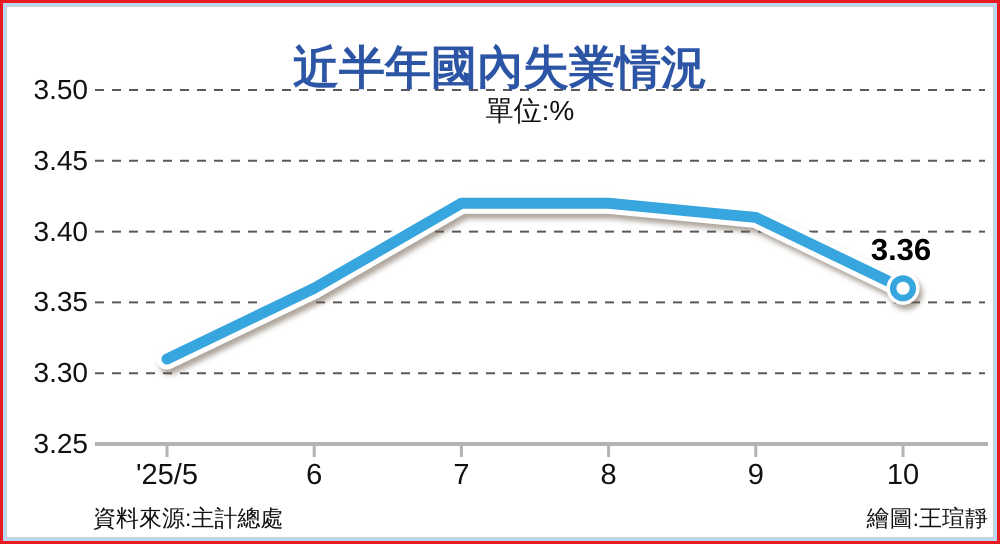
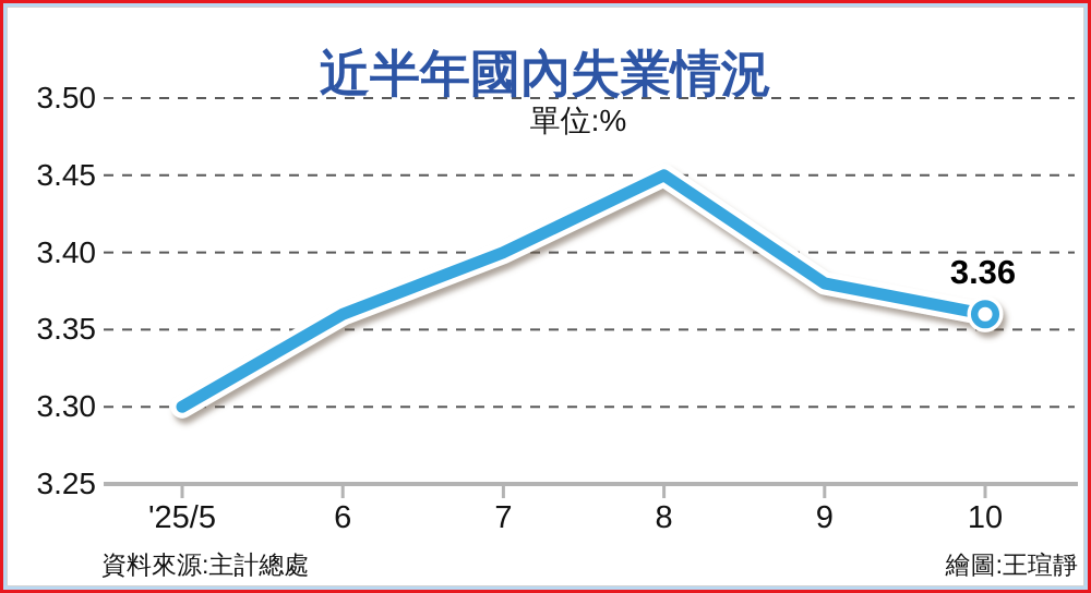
'25/5: 3.31 -> 3.30
7: 3.42 -> 3.40
8: 3.42 -> 3.45
9: 3.41 -> 3.38
